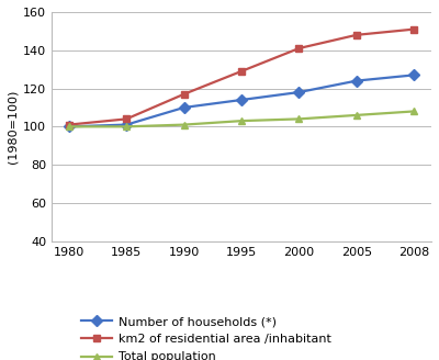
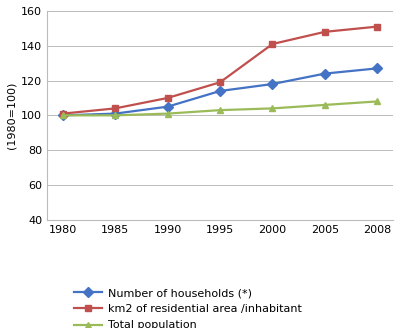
Number of households (*)/1990: 110 -> 105
km2 of residential area /inhabitant/1990: 117 -> 110
km2 of residential area /inhabitant/1995: 129 -> 119
